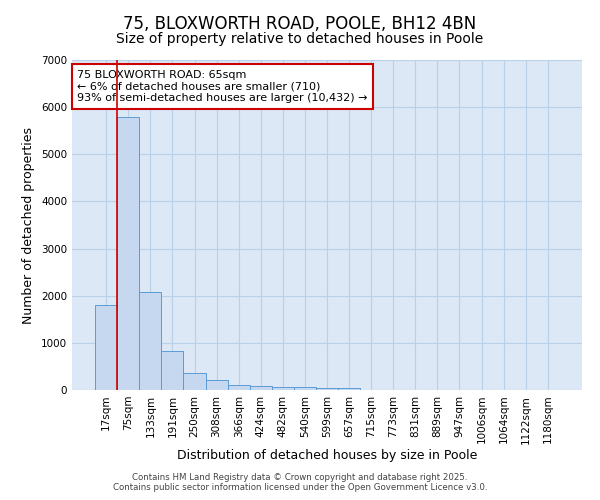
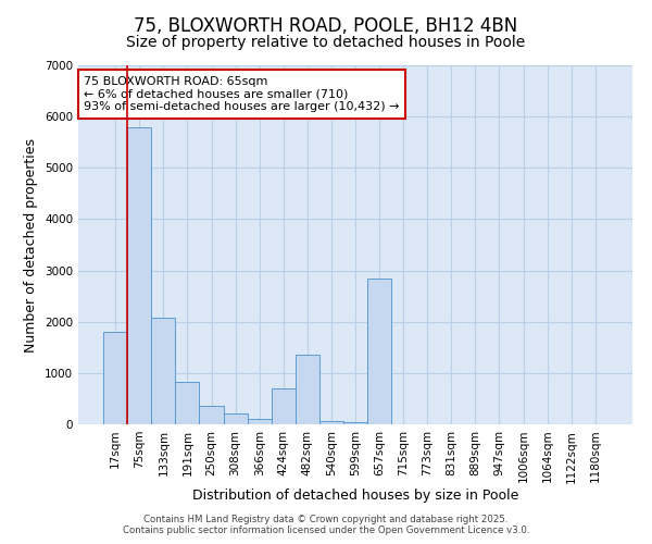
424sqm: 90 -> 700
482sqm: 60 -> 1350
657sqm: 50 -> 2850
